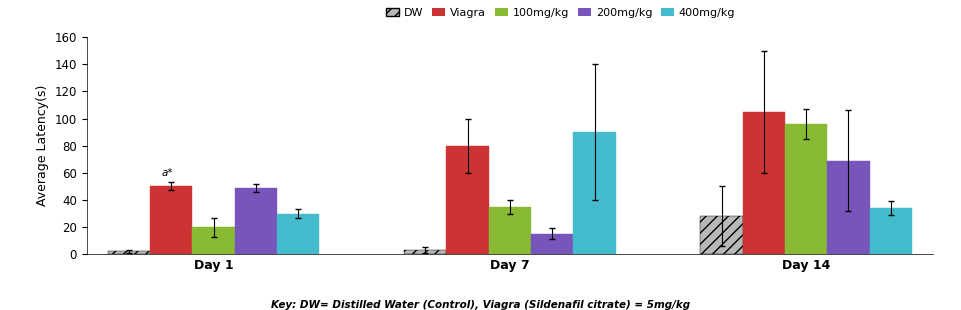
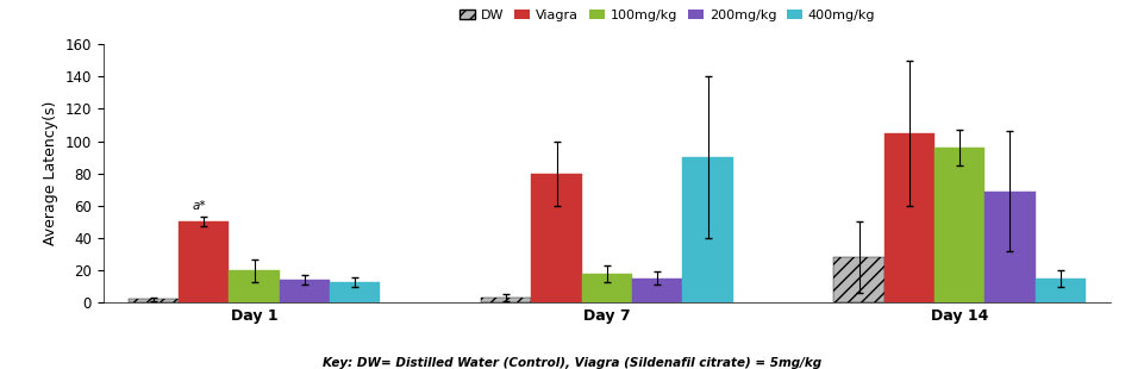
200mg/kg/Day 1: 49 -> 14
400mg/kg/Day 1: 30 -> 13
100mg/kg/Day 7: 35 -> 18
400mg/kg/Day 14: 34 -> 15
